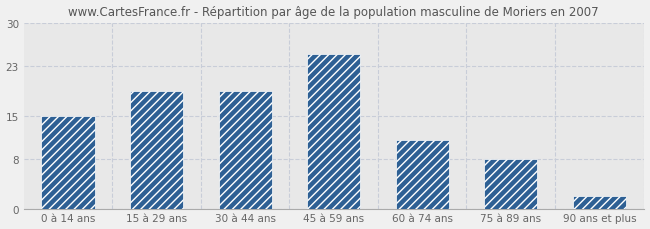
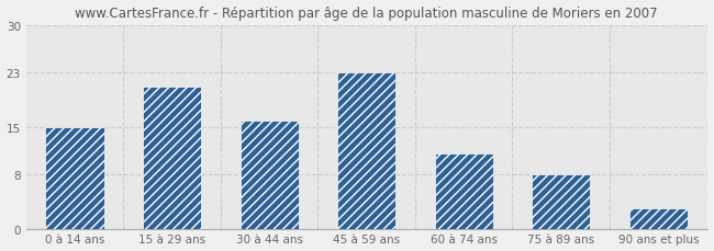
15 à 29 ans: 19 -> 21
30 à 44 ans: 19 -> 16
45 à 59 ans: 25 -> 23
90 ans et plus: 2 -> 3
